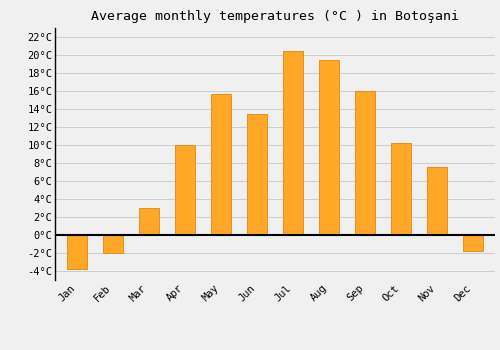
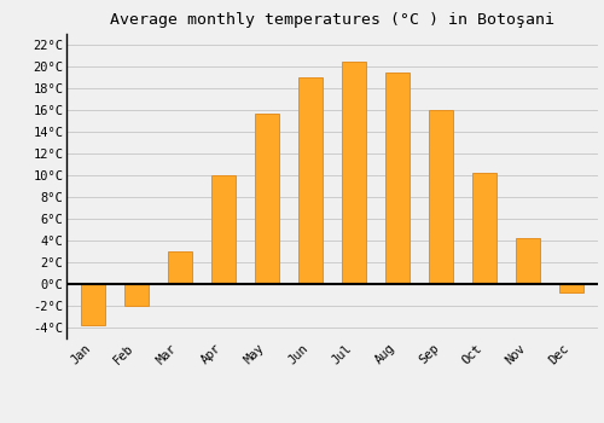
Jun: 13.4°C -> 19.0°C
Nov: 7.6°C -> 4.2°C
Dec: -1.8°C -> -0.8°C
